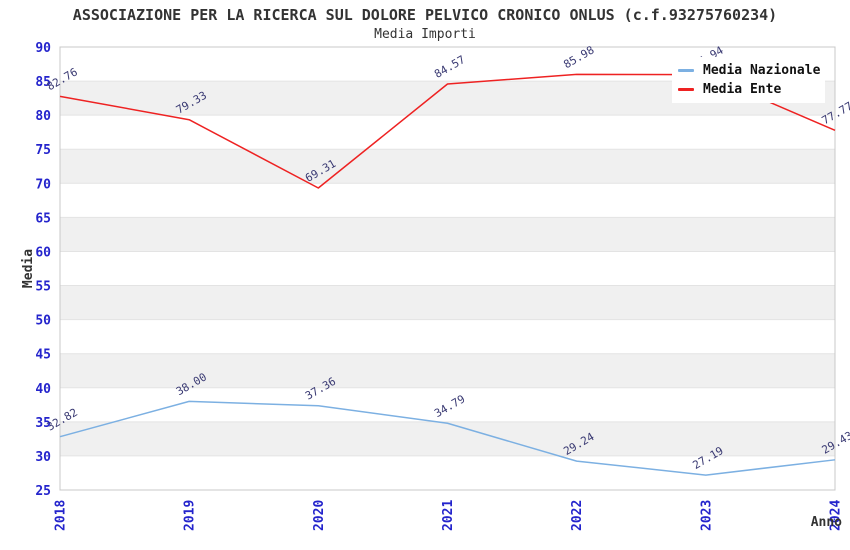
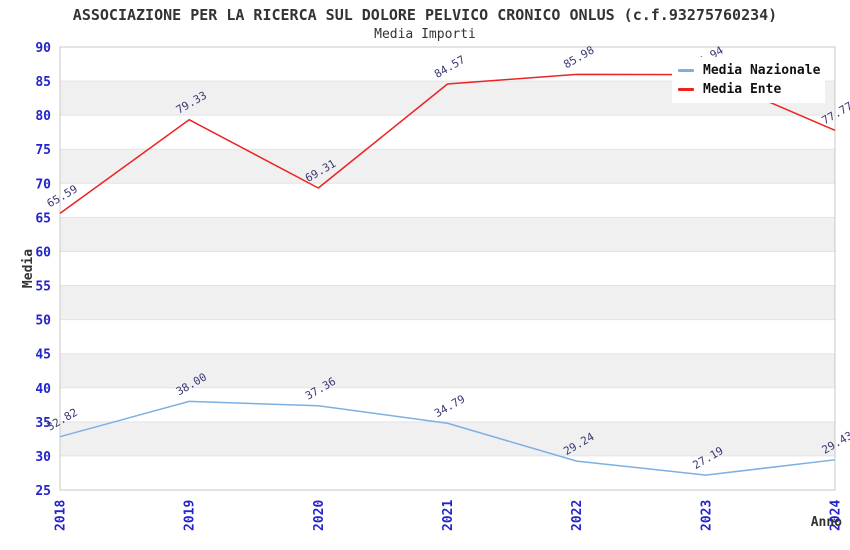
Media Ente/2018: 82.76 -> 65.59
